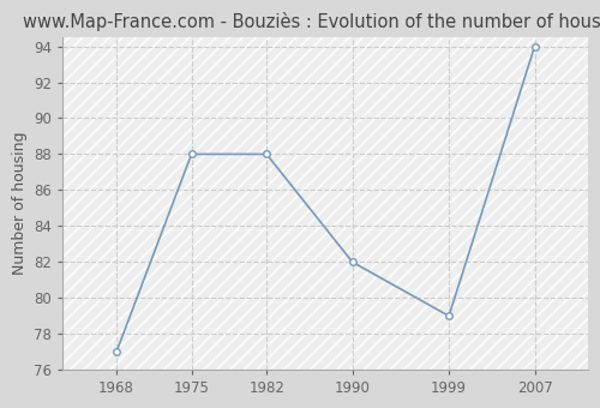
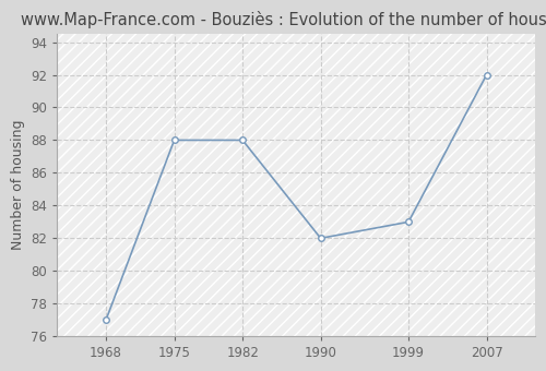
1999: 79 -> 83
2007: 94 -> 92
